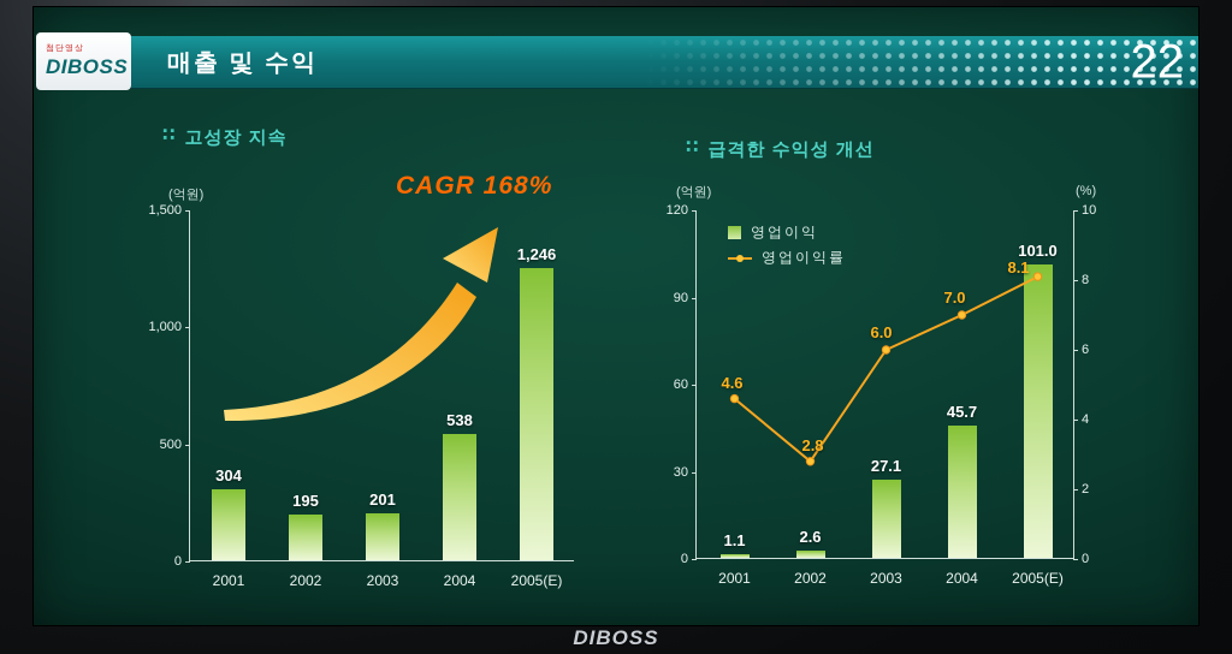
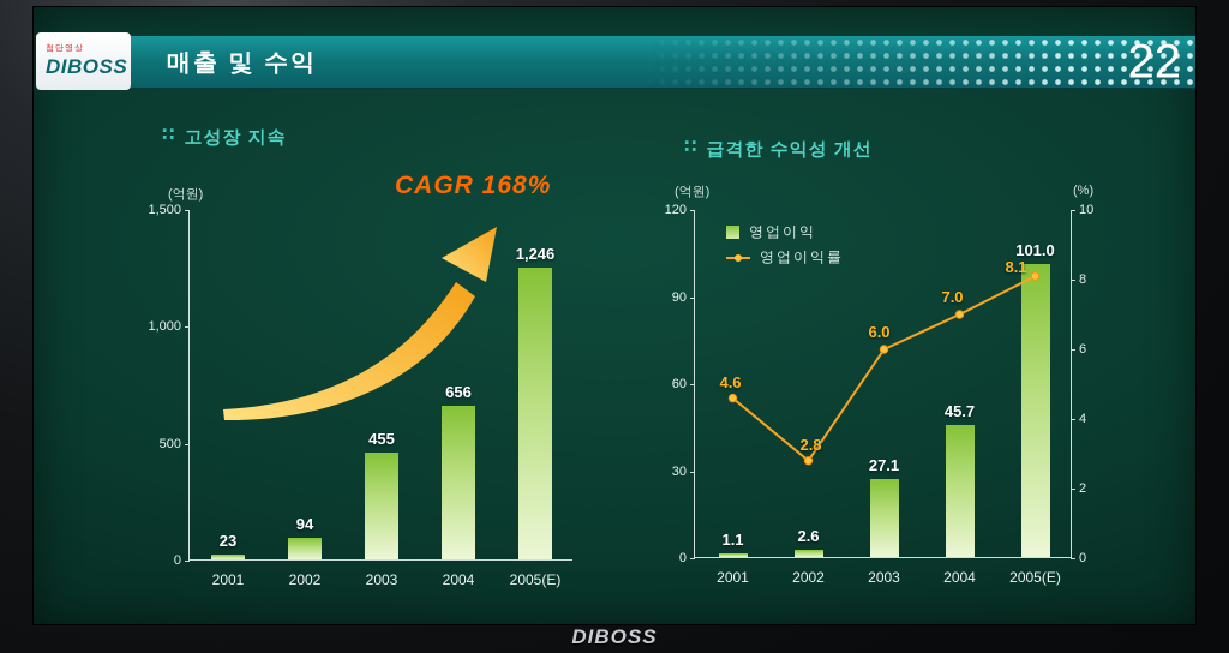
고성장 지속/2001: 304 -> 23
고성장 지속/2002: 195 -> 94
고성장 지속/2003: 201 -> 455
고성장 지속/2004: 538 -> 656
